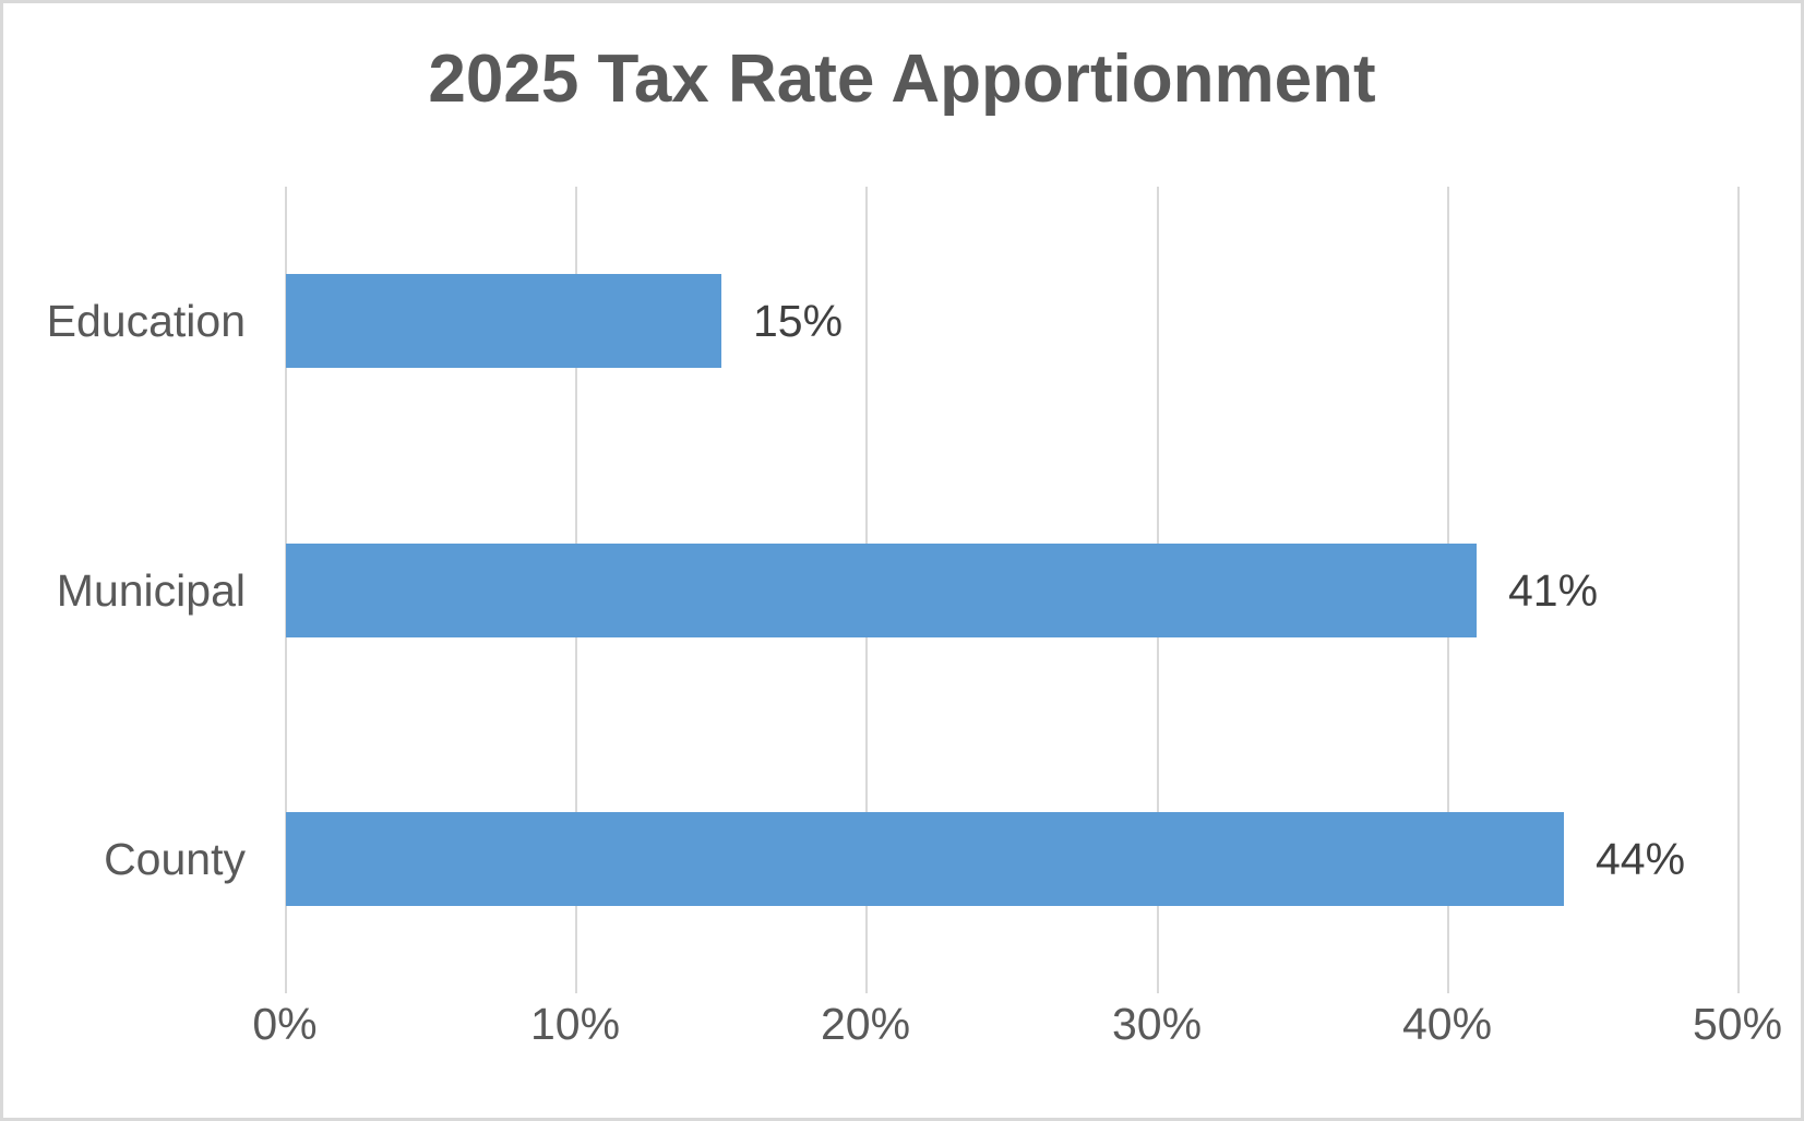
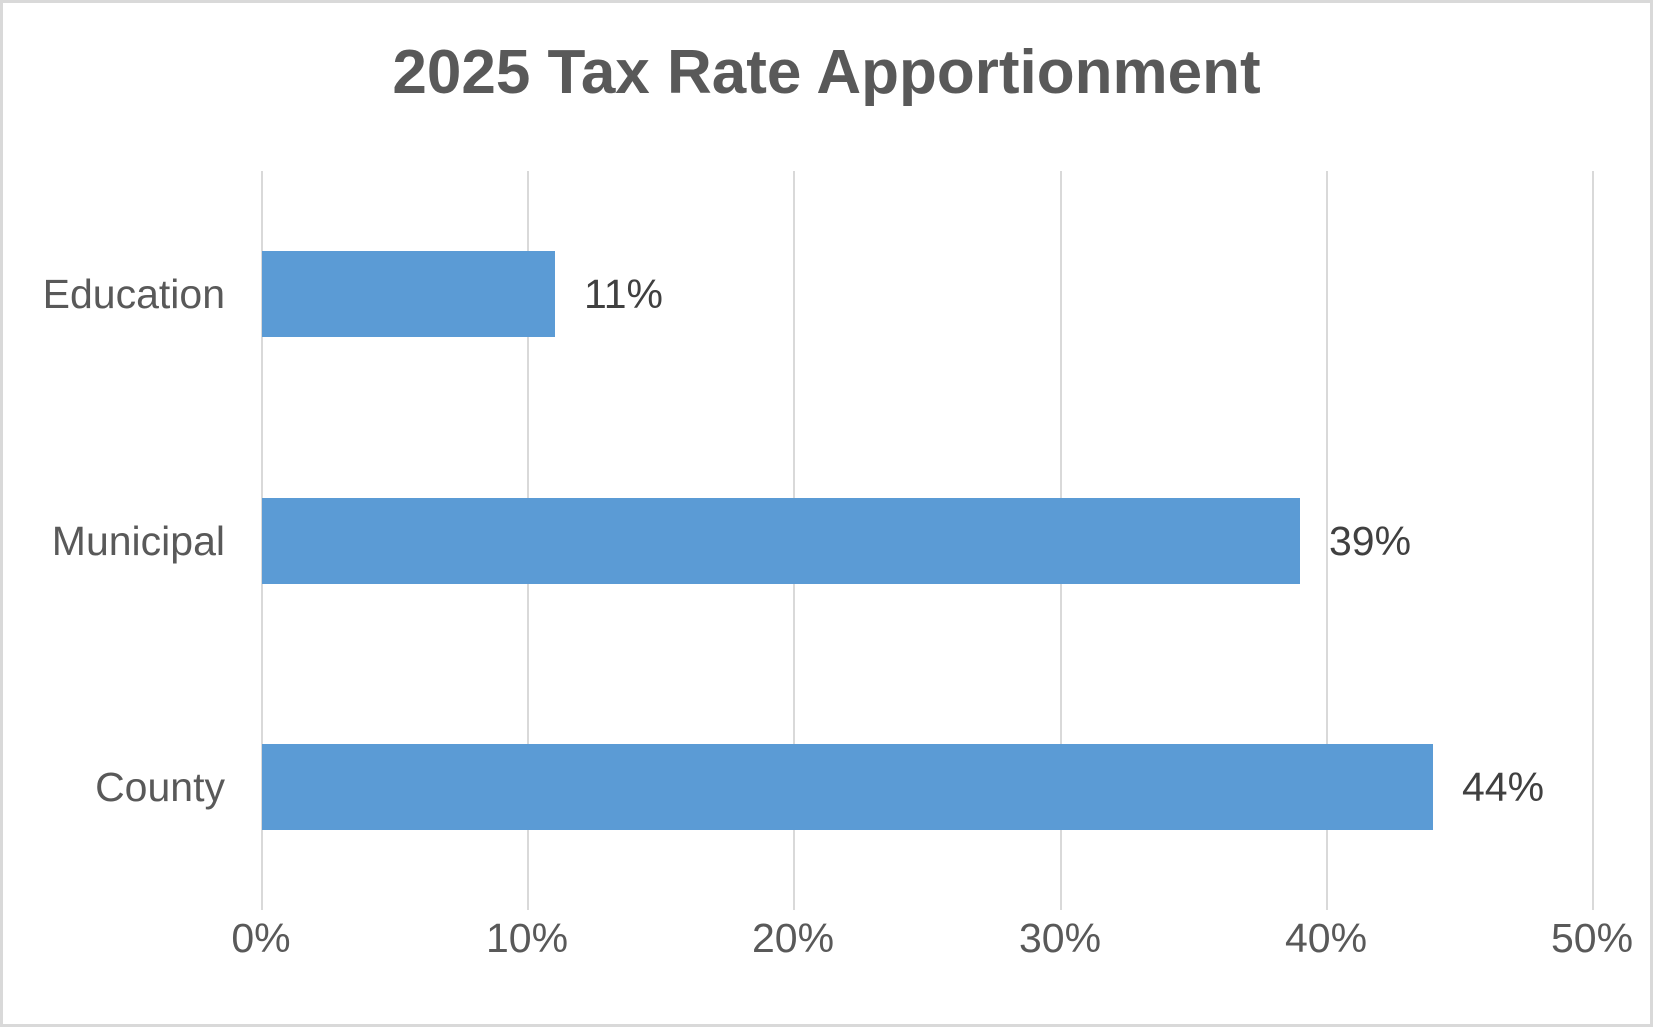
Education: 15% -> 11%
Municipal: 41% -> 39%
